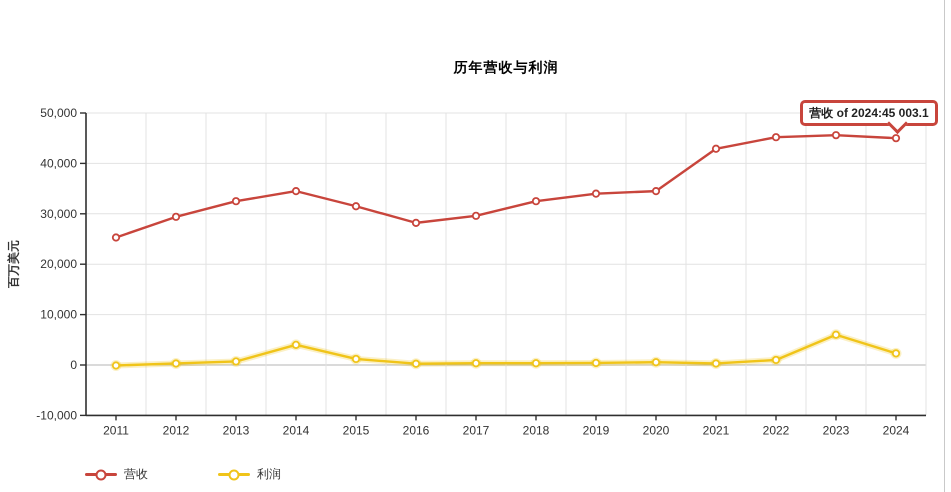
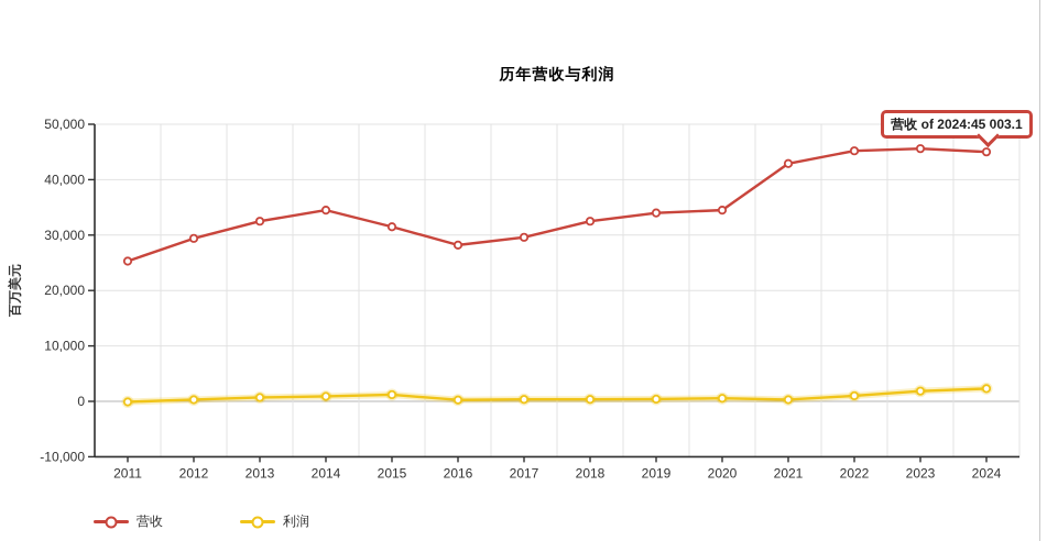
利润/2014: 4000 -> 1000
利润/2023: 6000 -> 2000
